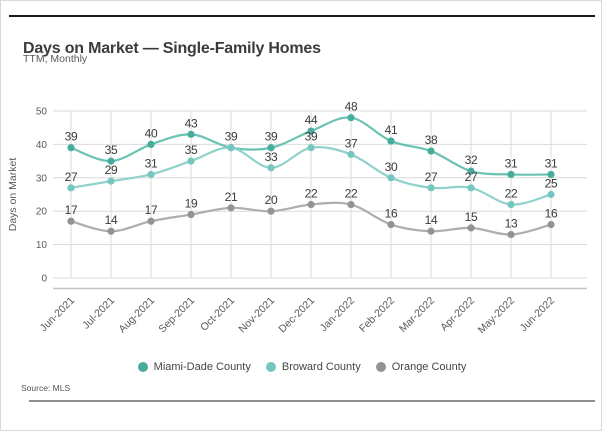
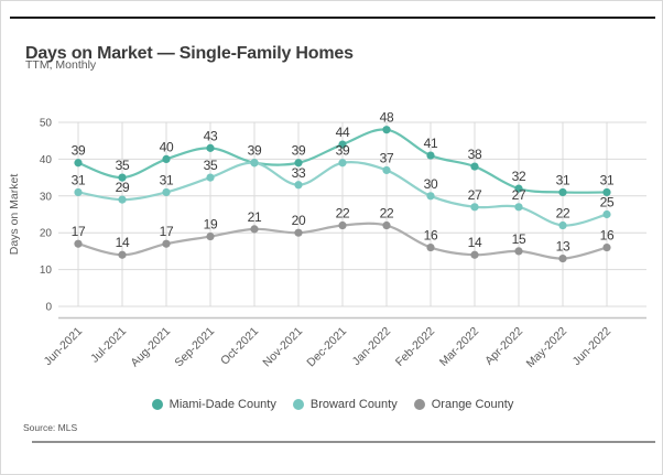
Broward County/Jun-2021: 27 -> 31
